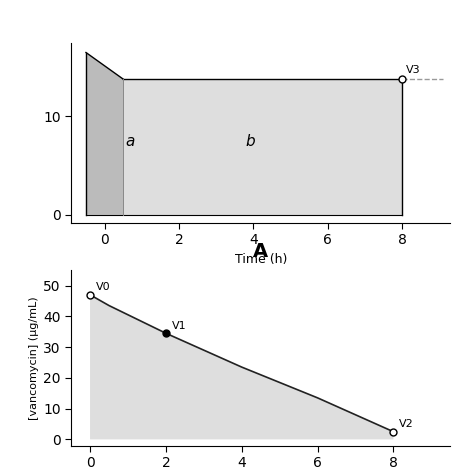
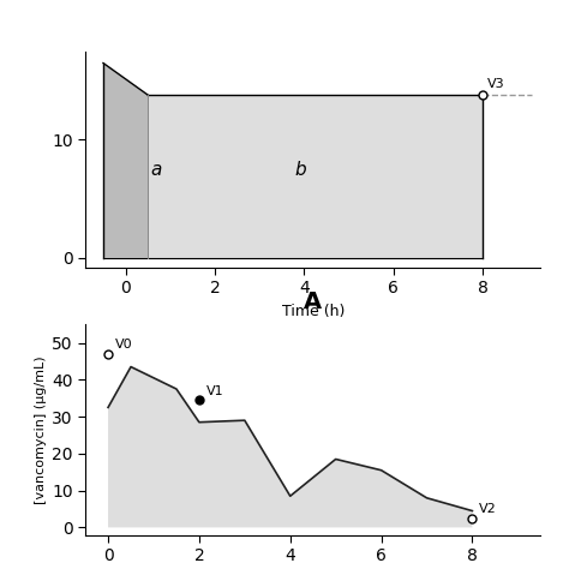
0: 47.0 -> 32.5
2: 34.5 -> 28.5
4: 23.5 -> 8.5
6: 13.5 -> 15.5
8: 2.5 -> 4.5
